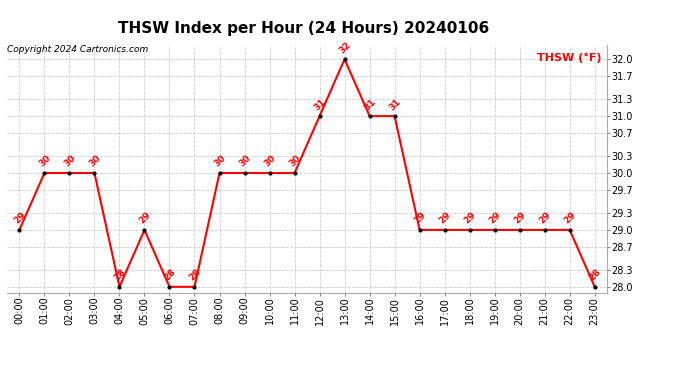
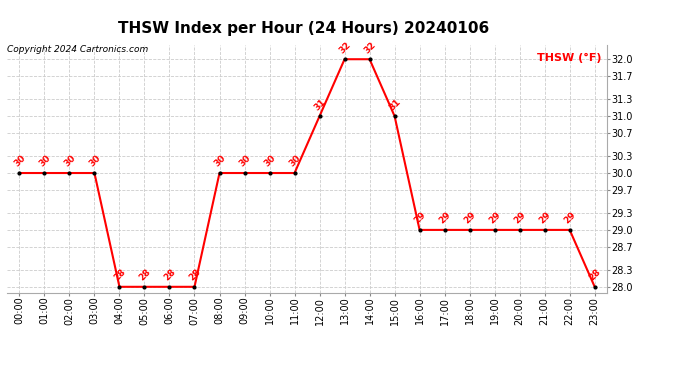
00:00: 29 -> 30
05:00: 29 -> 28
14:00: 31 -> 32
